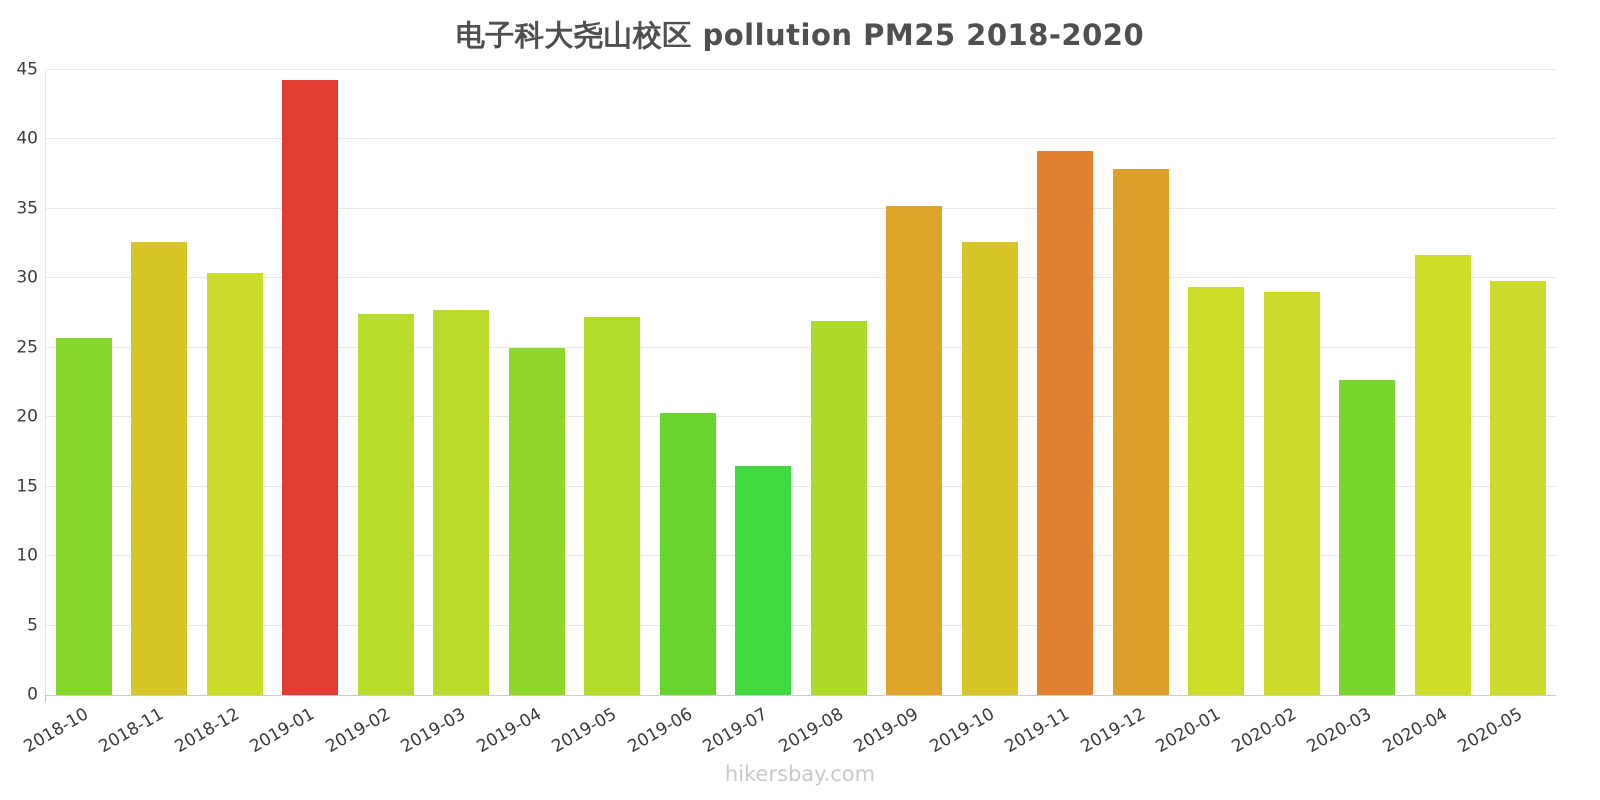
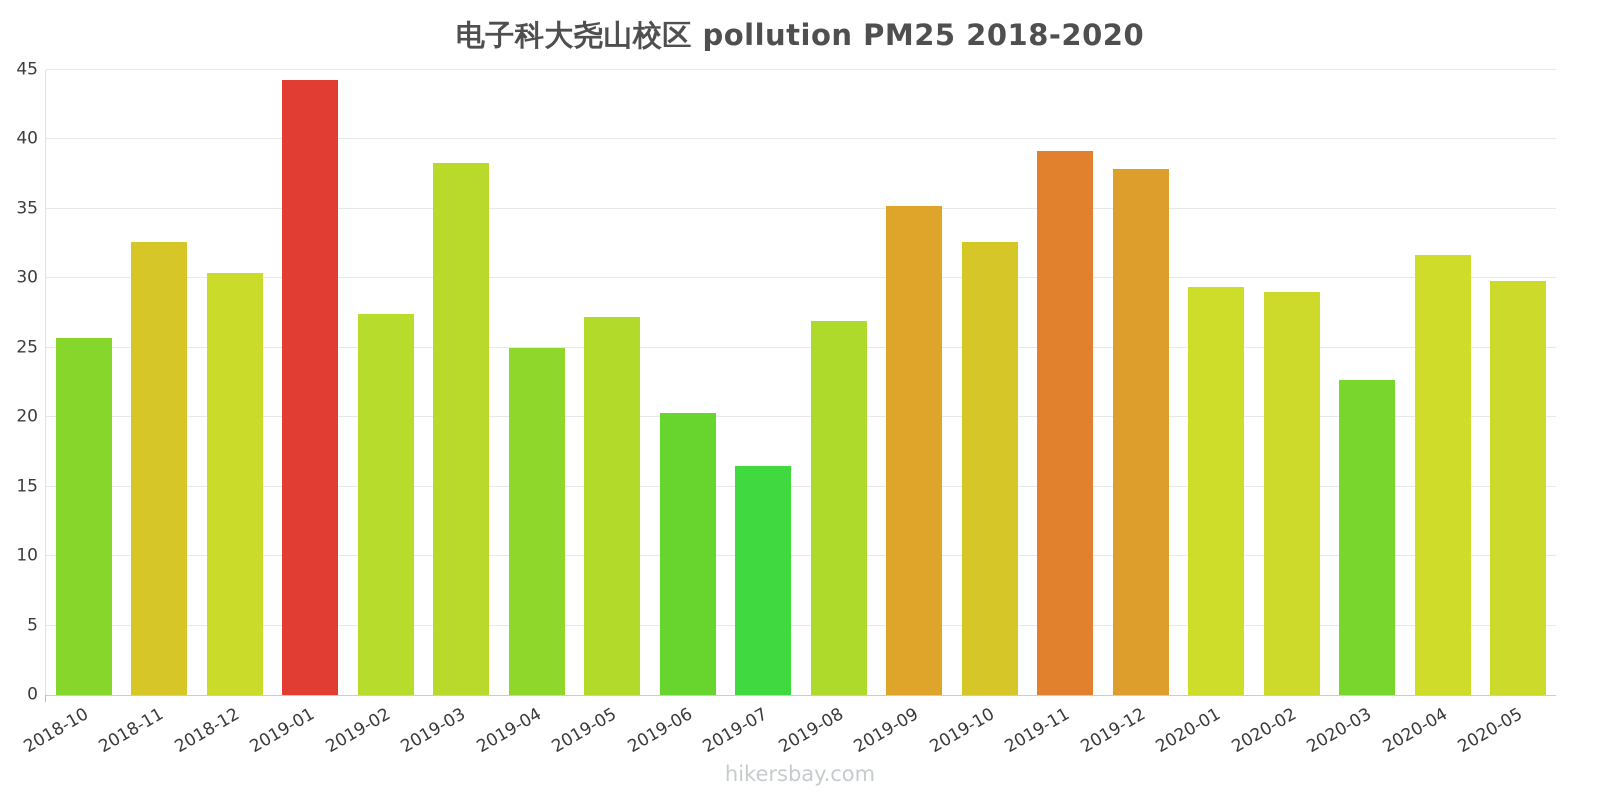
2019-03: 27.7 -> 38.3
